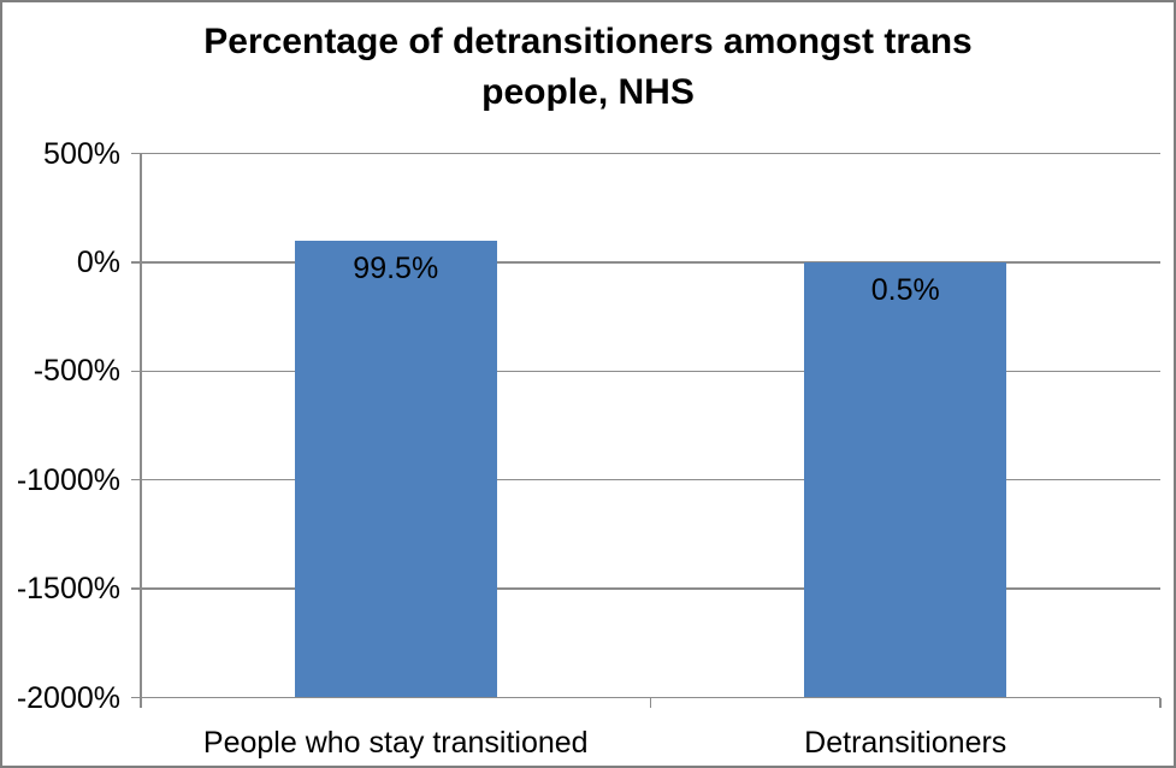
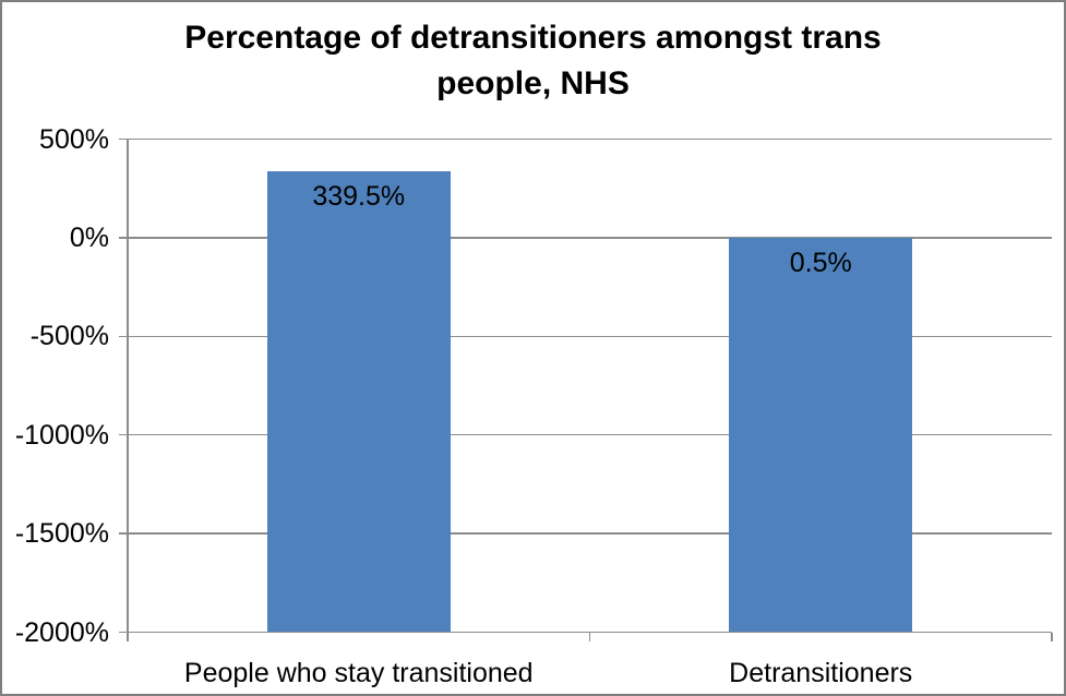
People who stay transitioned: 99.5% -> 339.5%
